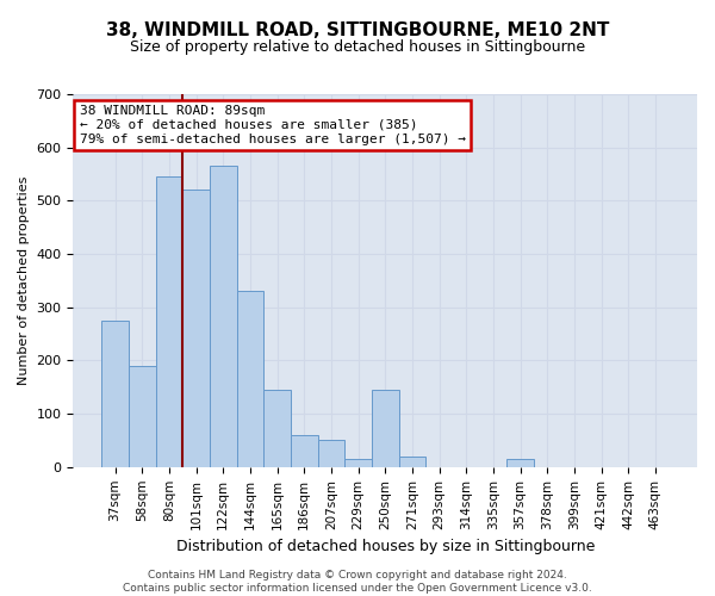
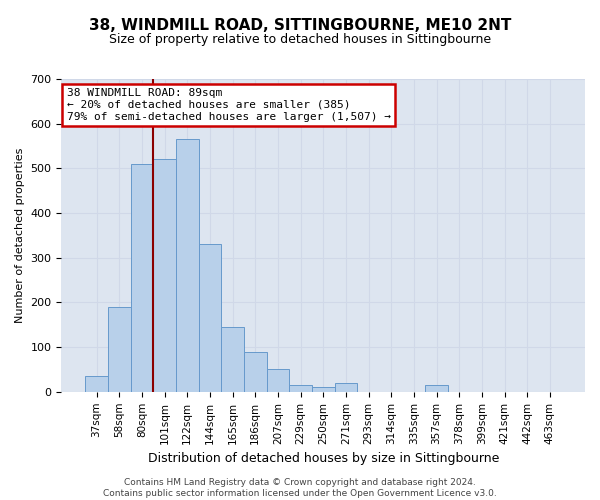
37sqm: 275 -> 35
80sqm: 545 -> 510
186sqm: 60 -> 90
250sqm: 145 -> 10
